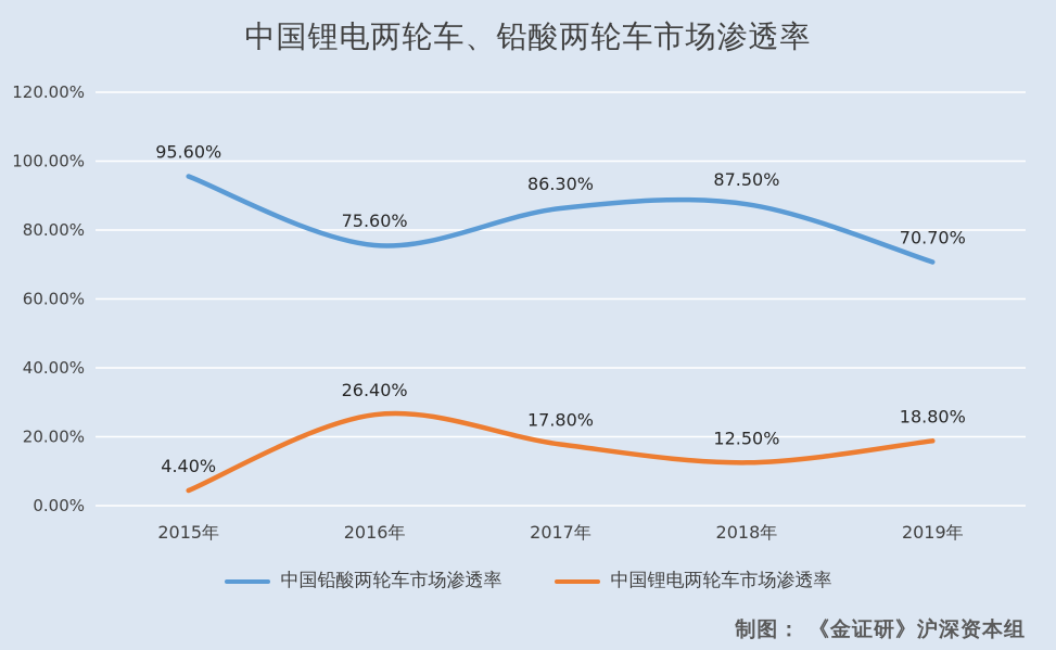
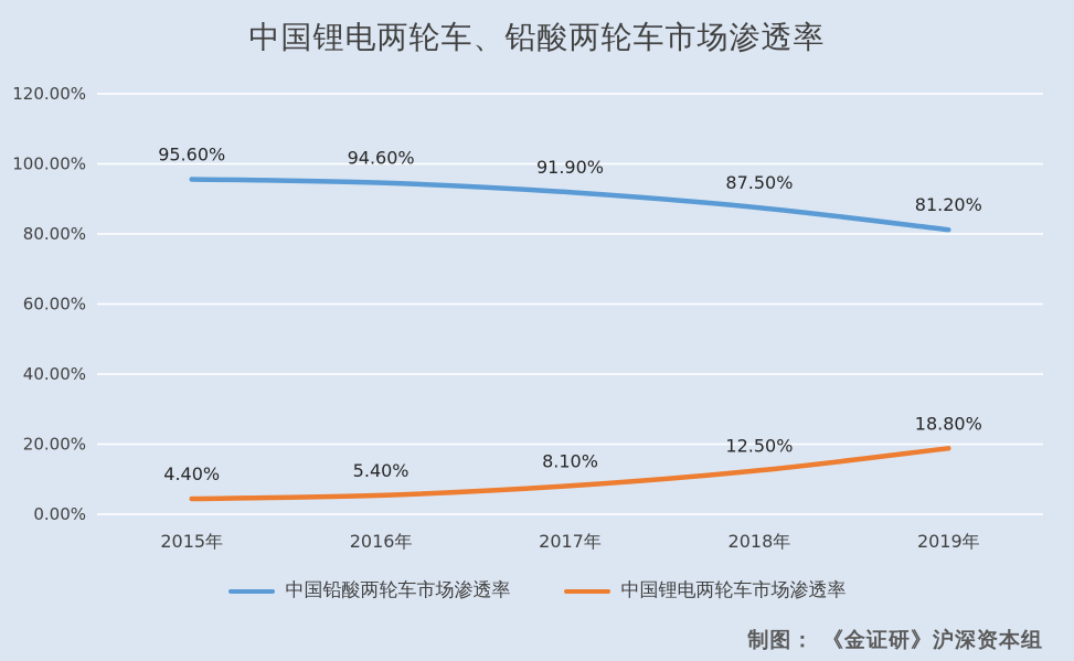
中国铅酸两轮车市场渗透率/2016年: 75.60% -> 94.60%
中国锂电两轮车市场渗透率/2016年: 26.40% -> 5.40%
中国铅酸两轮车市场渗透率/2017年: 86.30% -> 91.90%
中国锂电两轮车市场渗透率/2017年: 17.80% -> 8.10%
中国铅酸两轮车市场渗透率/2019年: 70.70% -> 81.20%
